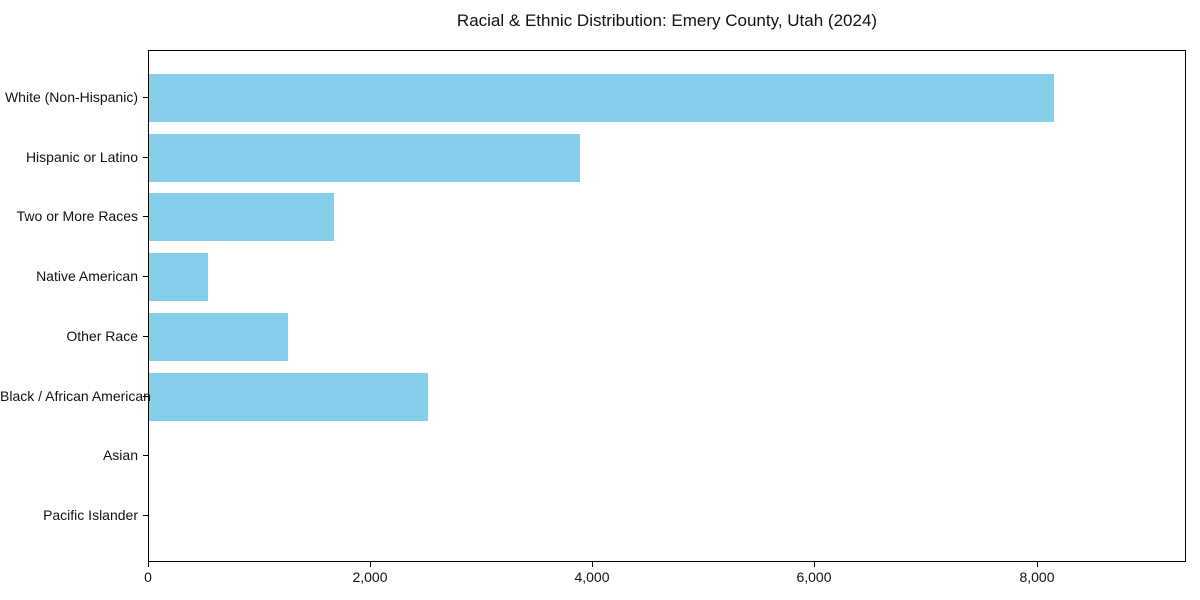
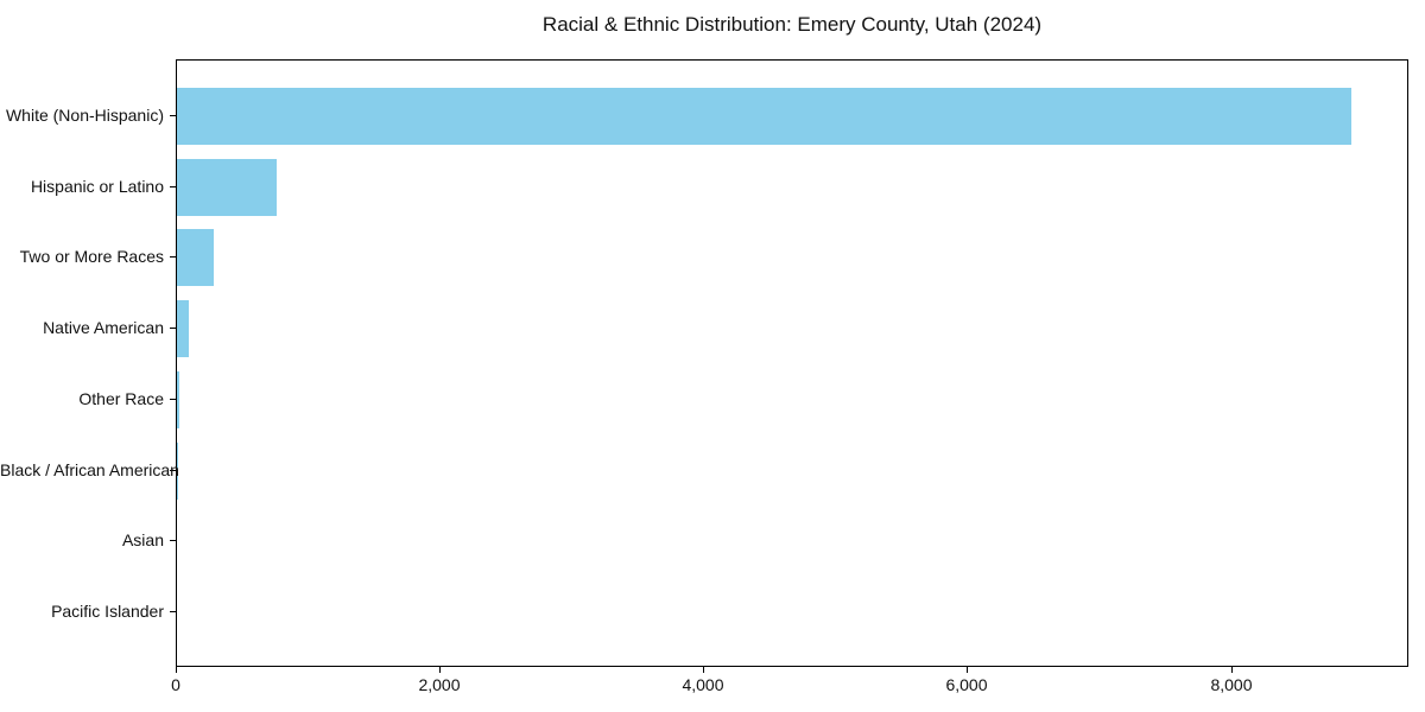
White (Non-Hispanic): 8150 -> 8900
Hispanic or Latino: 3880 -> 760
Two or More Races: 1670 -> 280
Native American: 530 -> 90
Other Race: 1250 -> 20
Black / African American: 2510 -> 10
